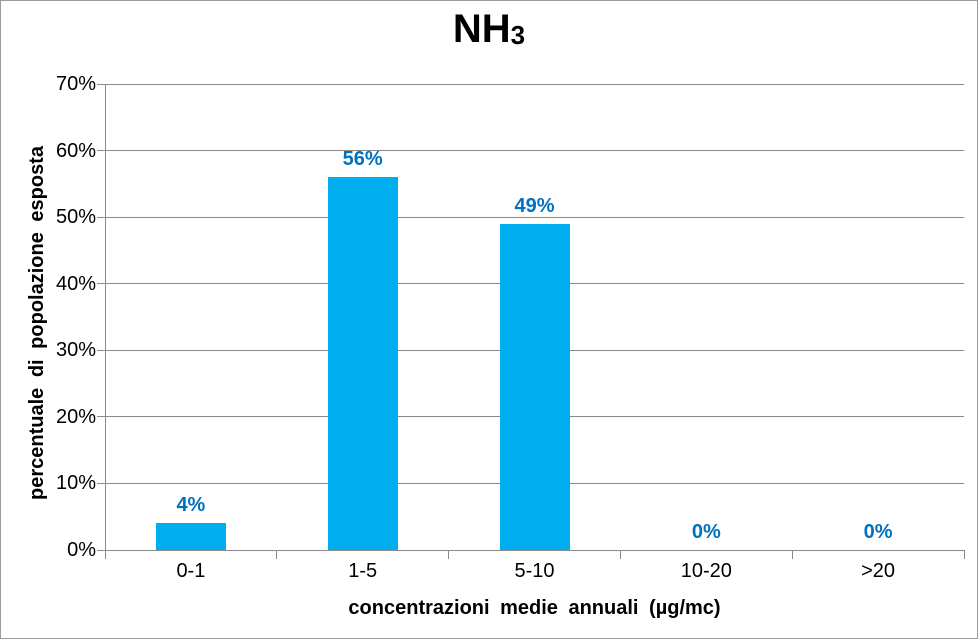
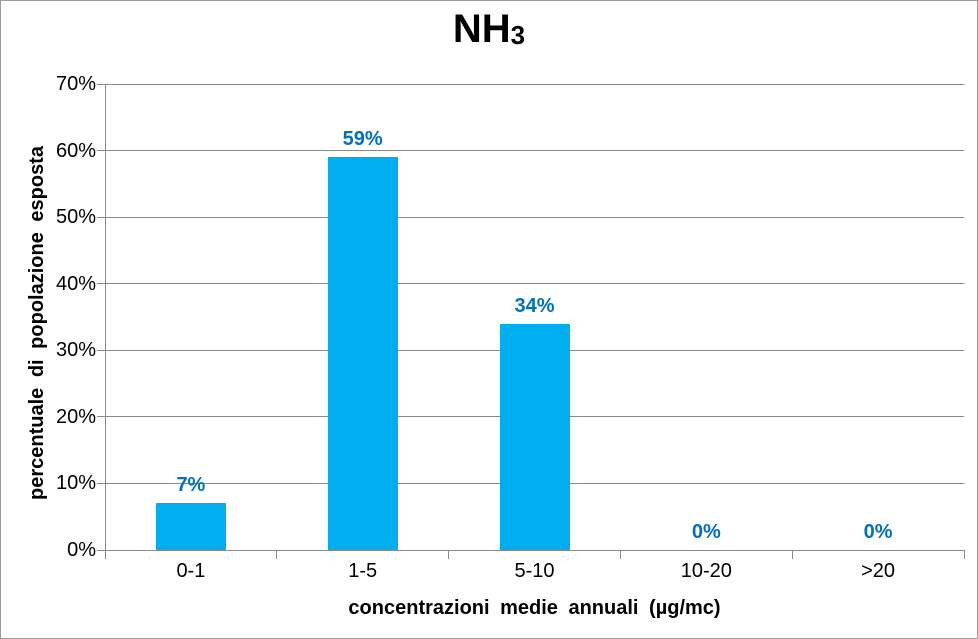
0-1: 4% -> 7%
1-5: 56% -> 59%
5-10: 49% -> 34%
